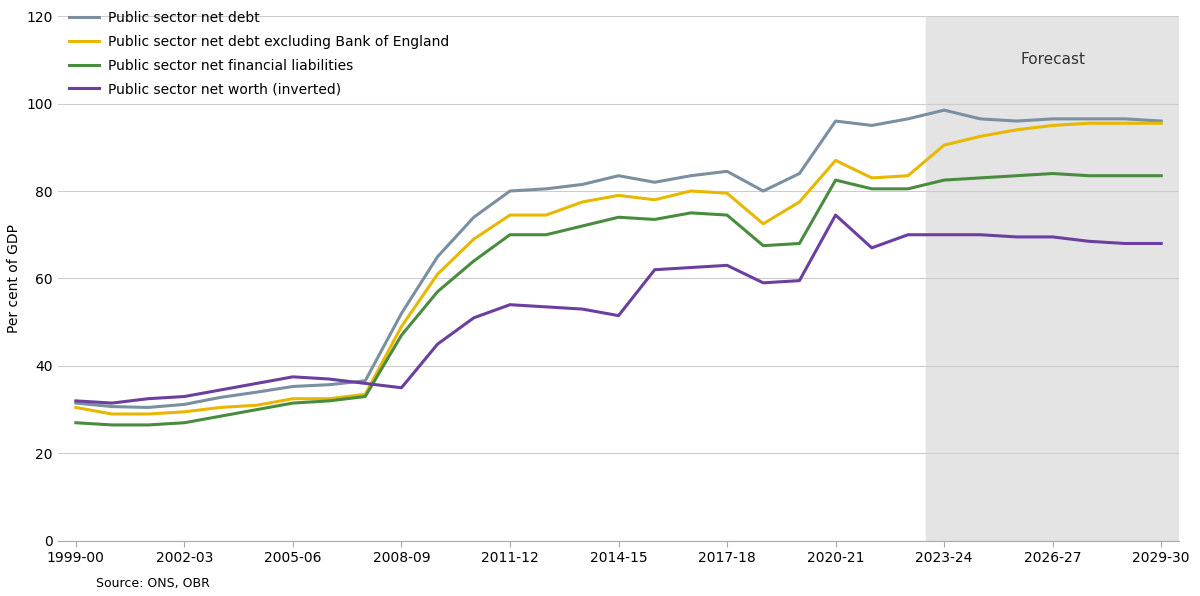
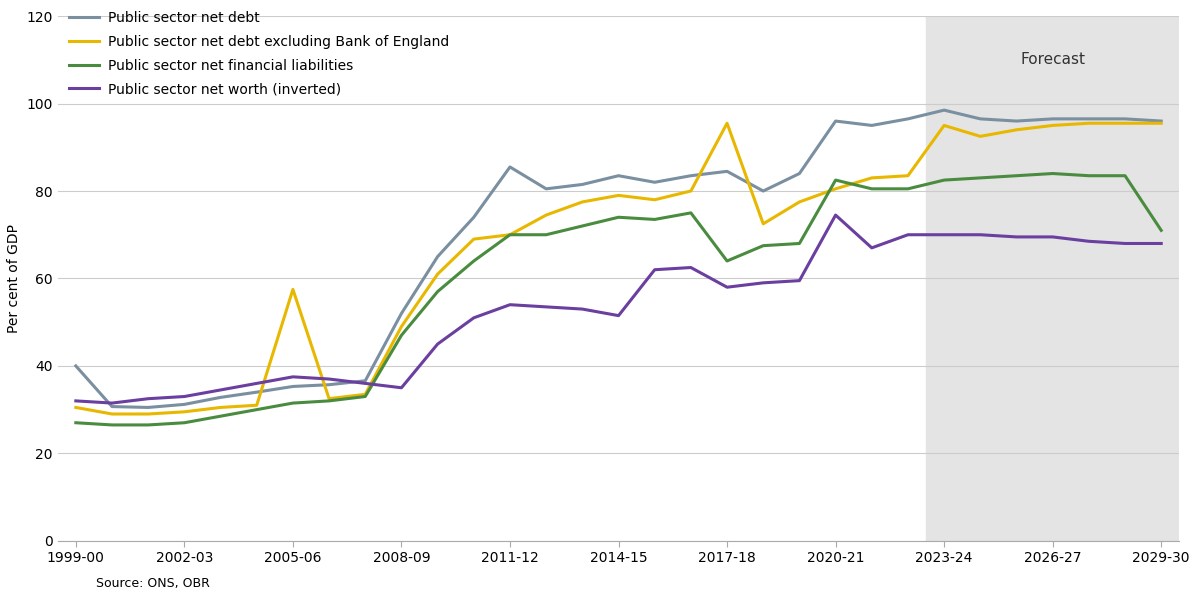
Public sector net debt/1999-00: 31.5 -> 40.0
Public sector net debt excluding Bank of England/2005-06: 32.5 -> 57.5
Public sector net debt/2011-12: 80.0 -> 85.5
Public sector net debt excluding Bank of England/2011-12: 74.5 -> 70.0
Public sector net debt excluding Bank of England/2017-18: 79.5 -> 95.5
Public sector net financial liabilities/2017-18: 74.5 -> 64.0
Public sector net worth (inverted)/2017-18: 63.0 -> 58.0
Public sector net debt excluding Bank of England/2020-21: 87.0 -> 80.5
Public sector net debt excluding Bank of England/2023-24: 90.5 -> 95.0
Public sector net financial liabilities/2029-30: 83.5 -> 71.0
